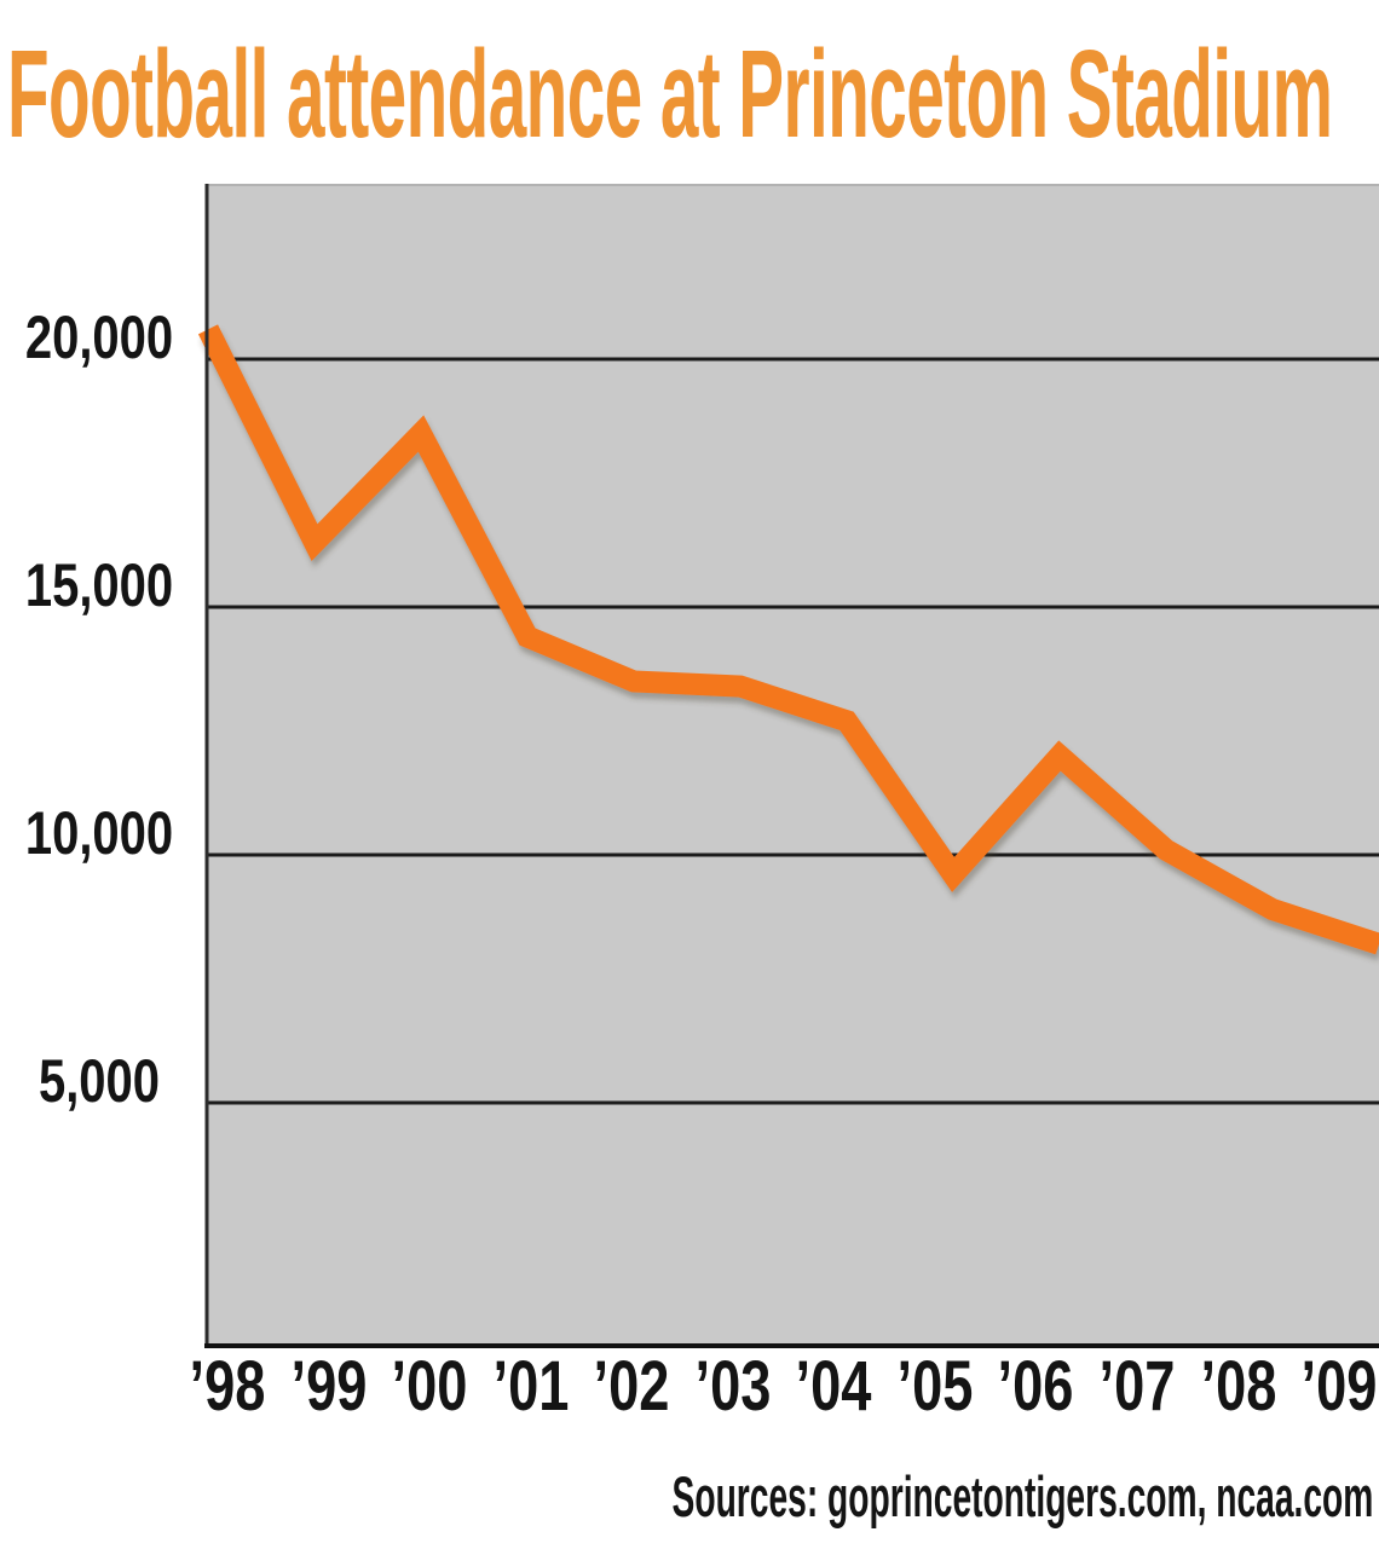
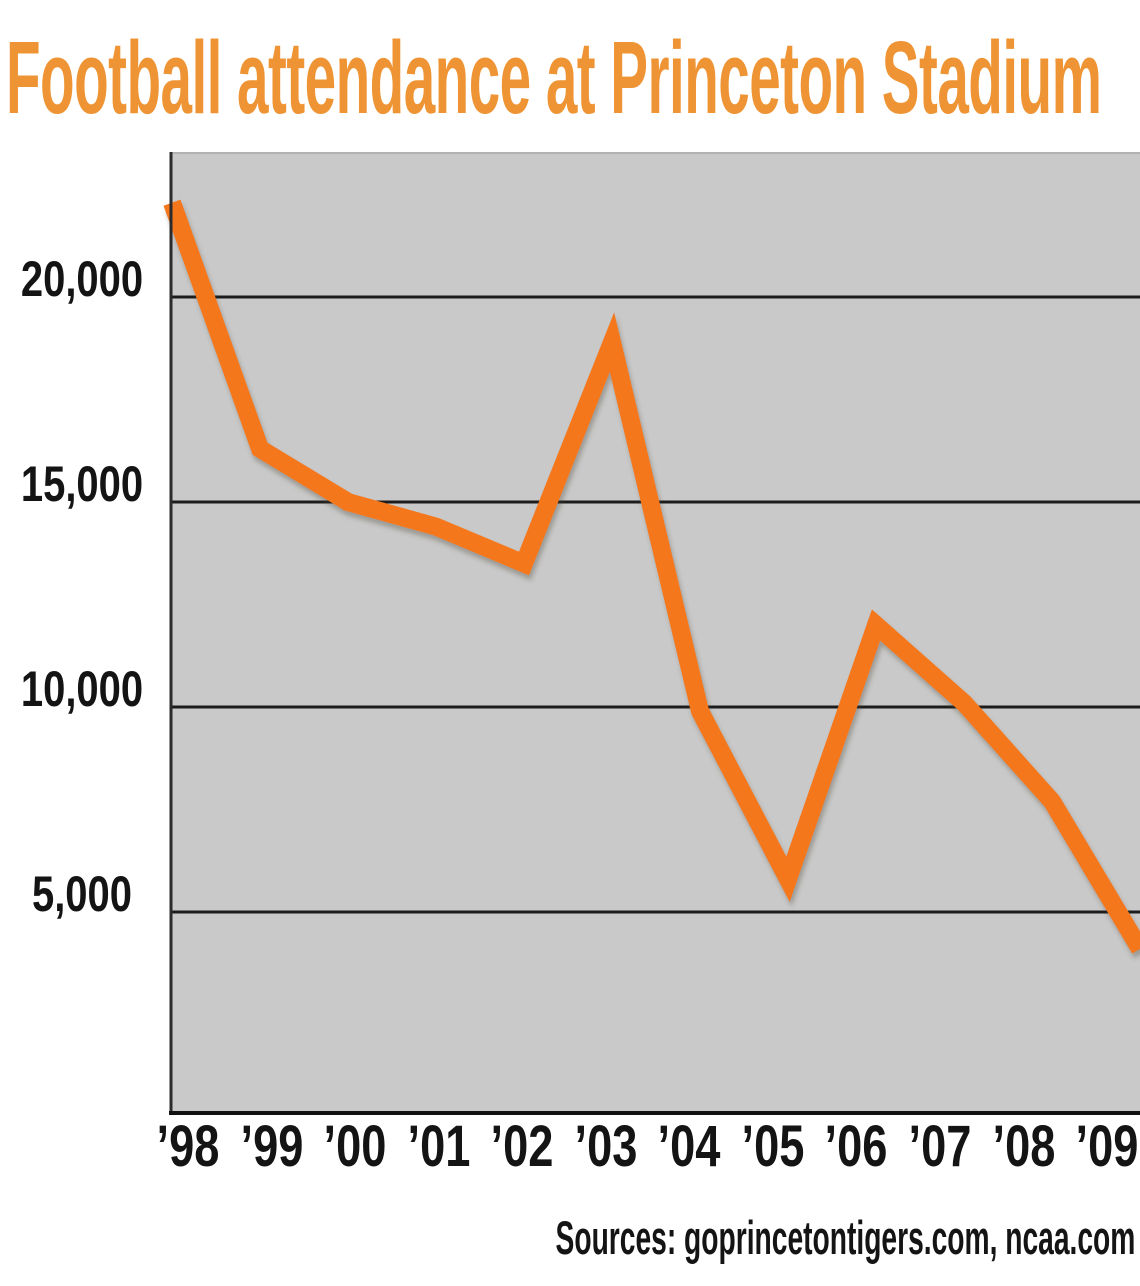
’98: 20600 -> 22300
’00: 18500 -> 15000
’03: 13400 -> 18900
’04: 12700 -> 9900
’05: 9600 -> 5800
’08: 8900 -> 7700
’09: 8200 -> 4100
